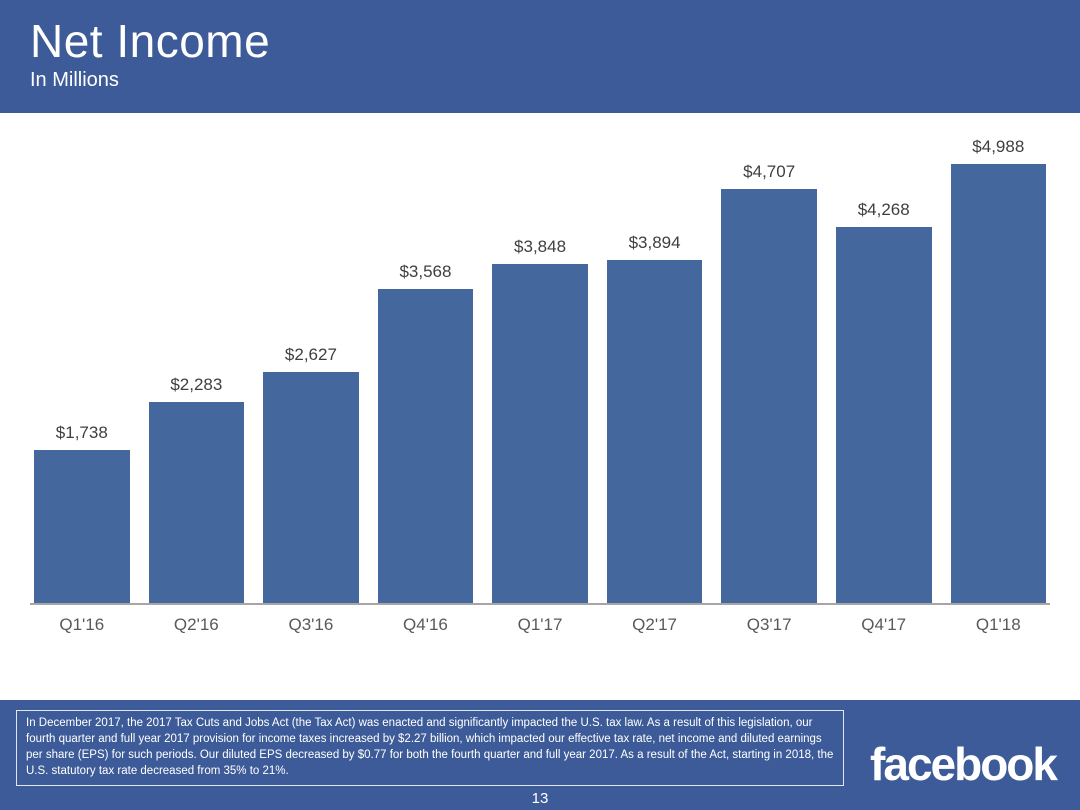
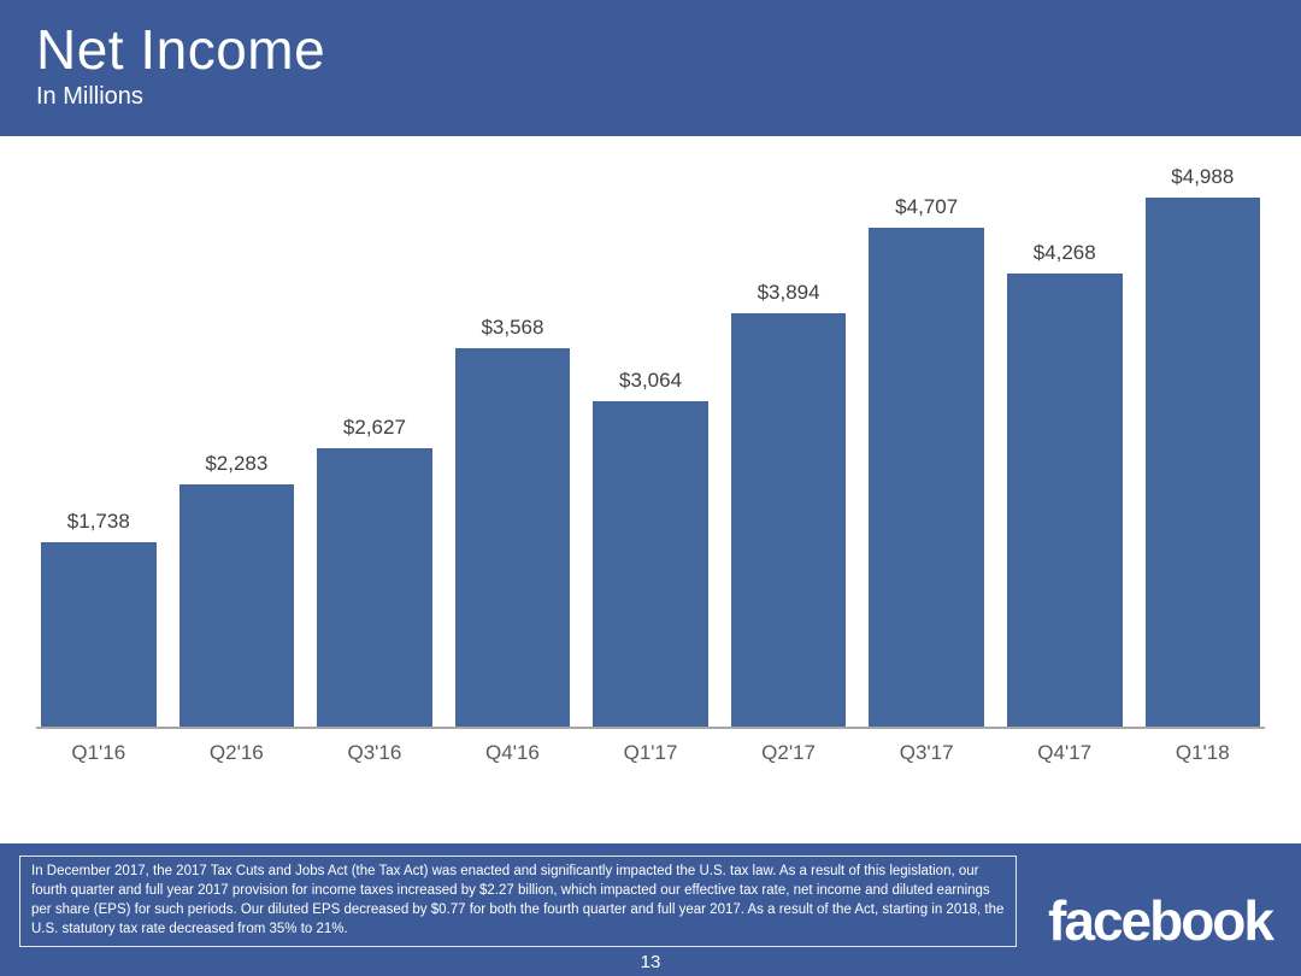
Q1'17: $3,848 -> $3,064
